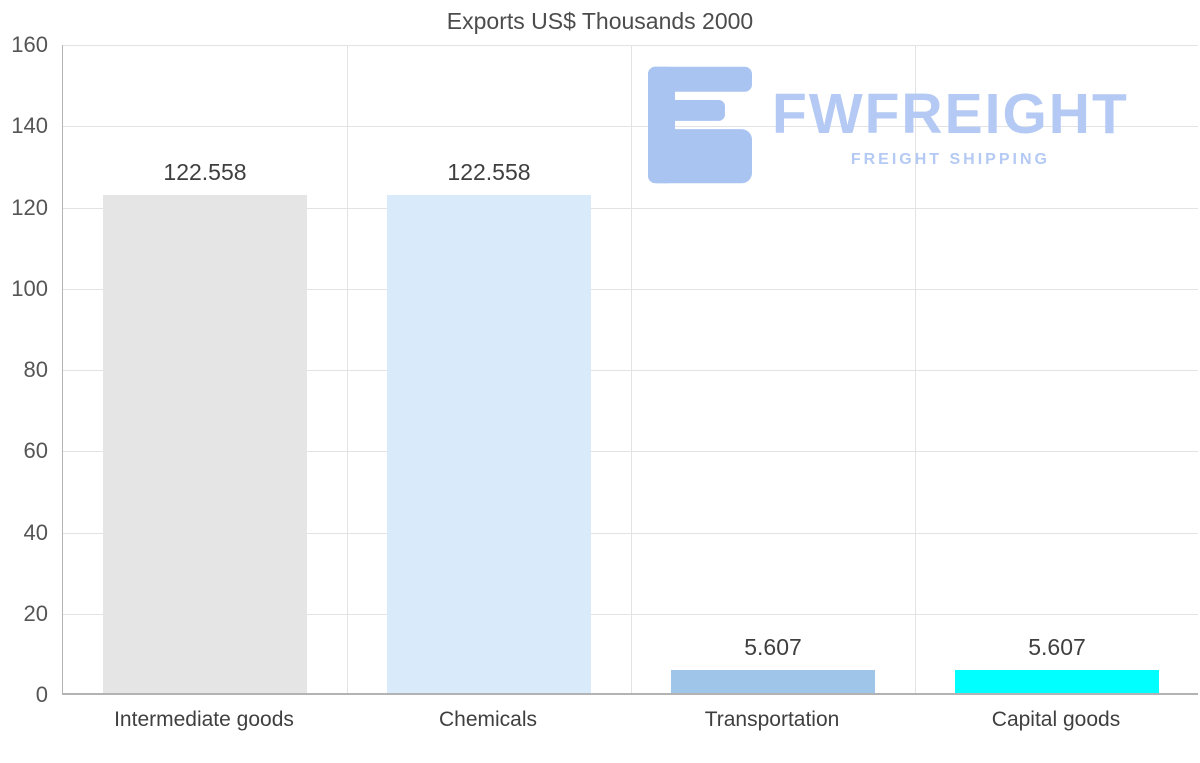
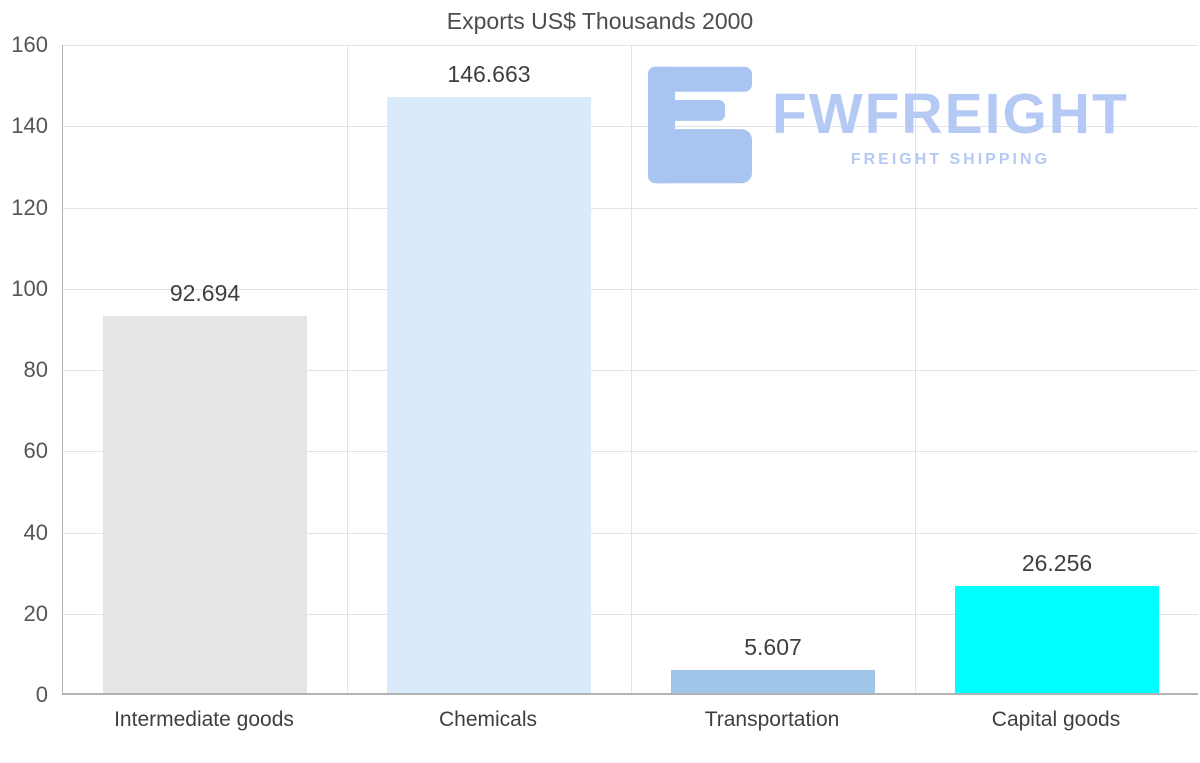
Intermediate goods: 122.558 -> 92.694
Chemicals: 122.558 -> 146.663
Capital goods: 5.607 -> 26.256
